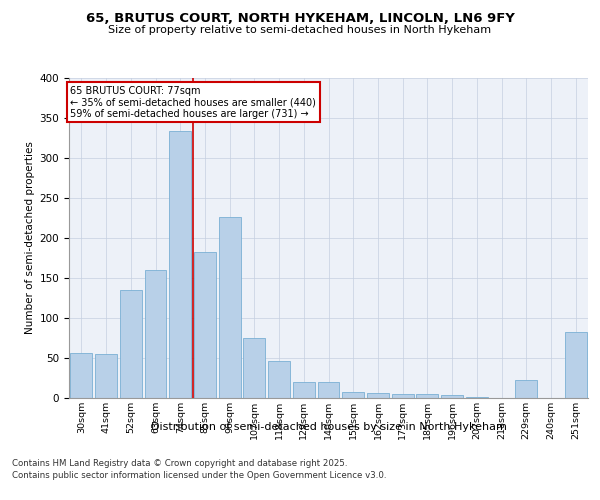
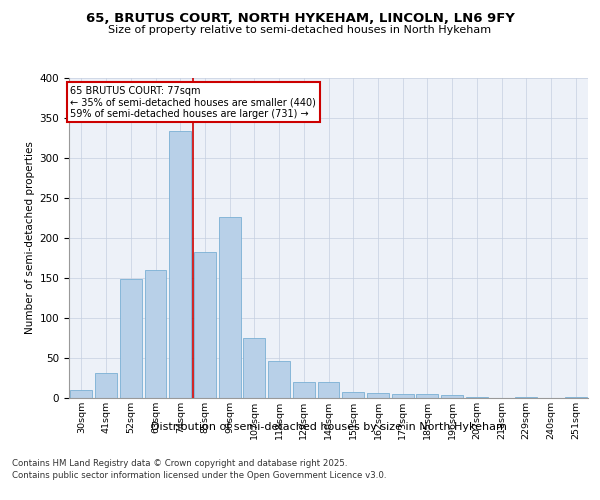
30sqm: 56 -> 9
41sqm: 54 -> 31
52sqm: 134 -> 148
229sqm: 22 -> 1
251sqm: 82 -> 1
